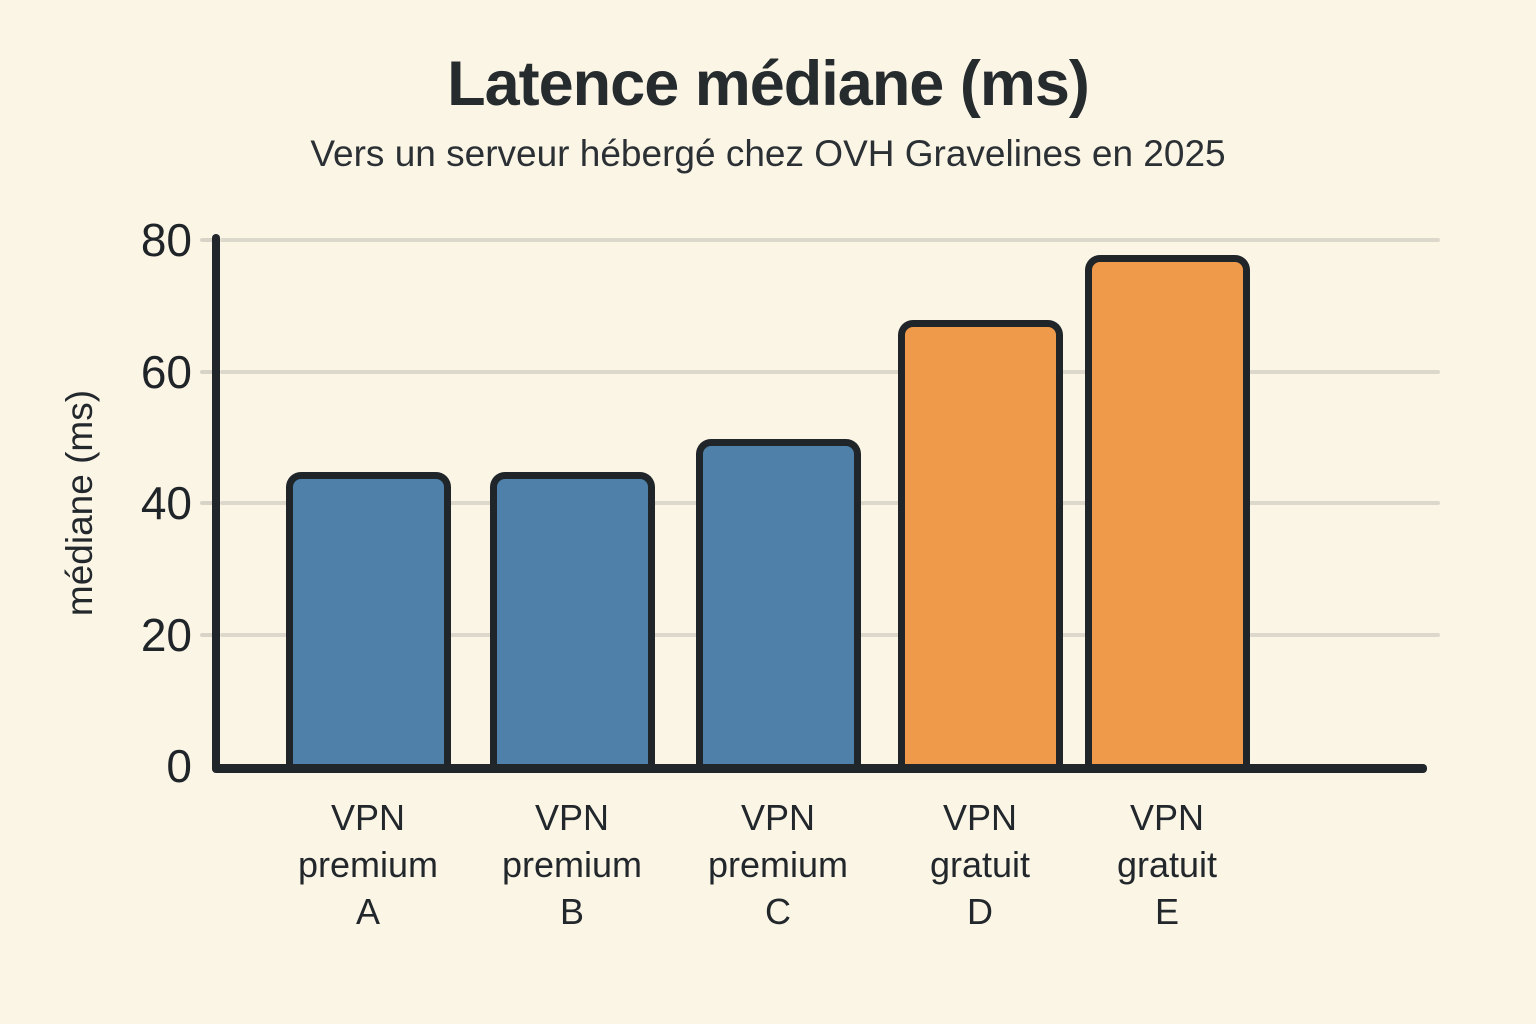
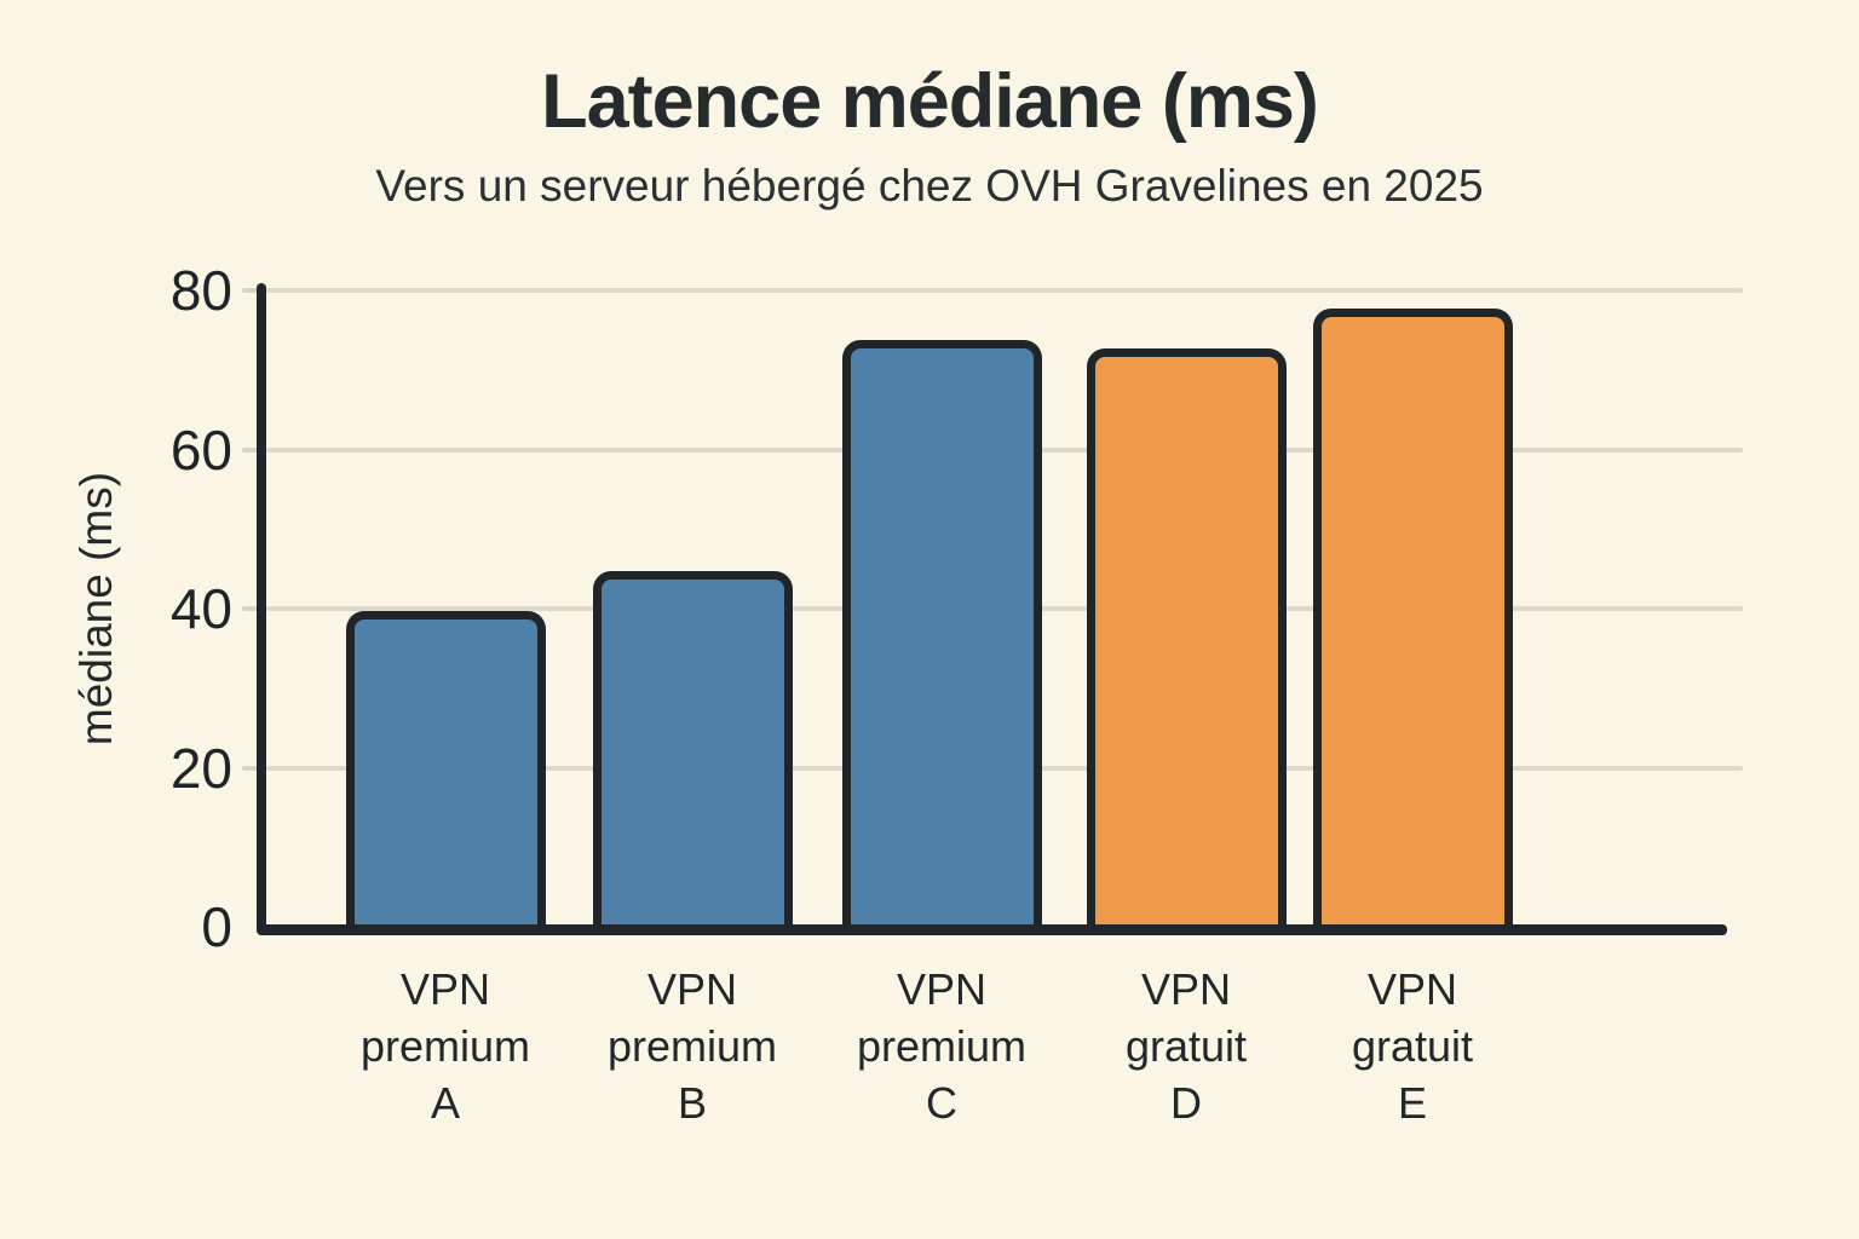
VPN premium A: 44 -> 39
VPN premium C: 49 -> 73
VPN gratuit D: 67 -> 72
